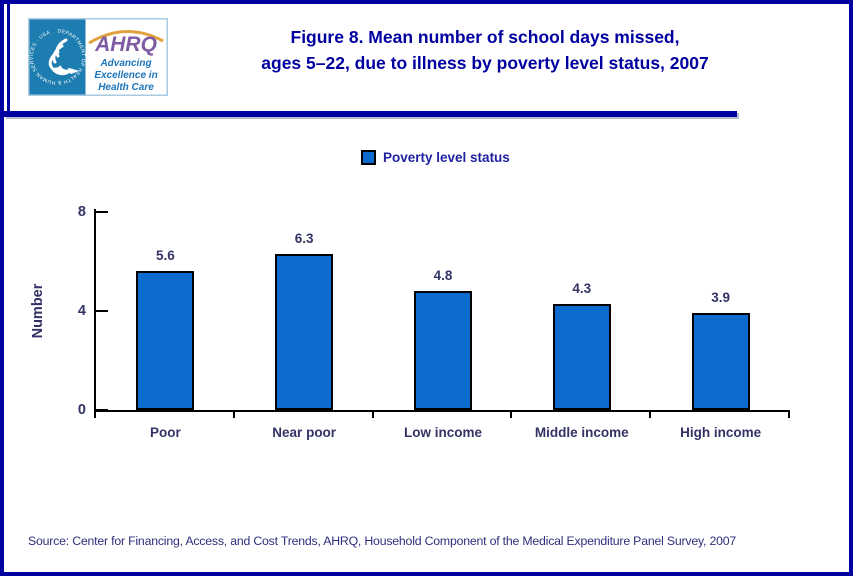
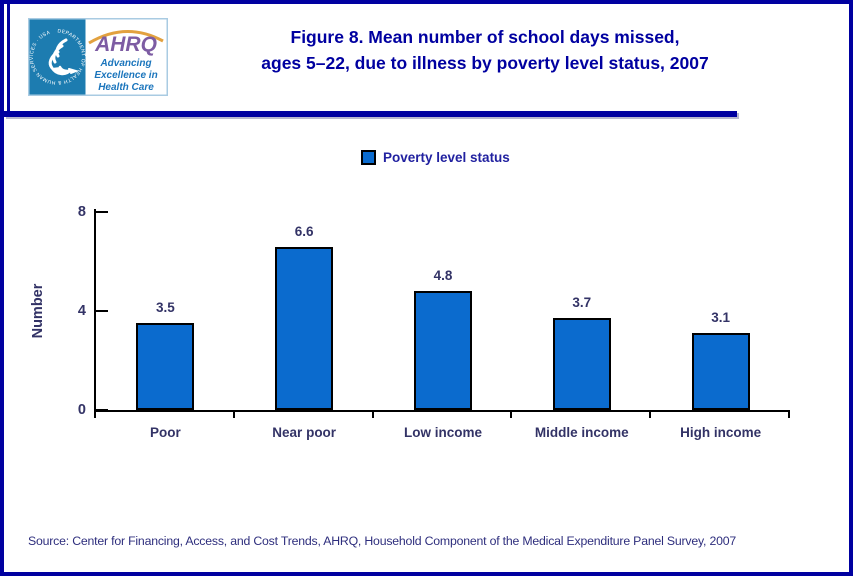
Poor: 5.6 -> 3.5
Near poor: 6.3 -> 6.6
Middle income: 4.3 -> 3.7
High income: 3.9 -> 3.1
